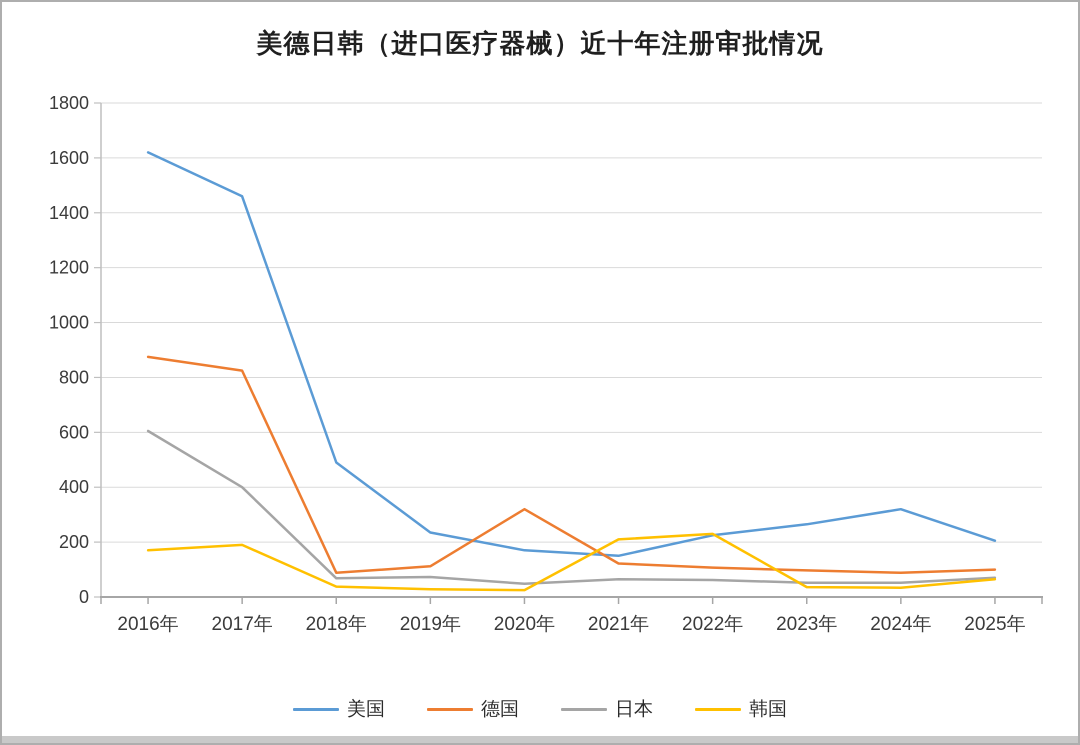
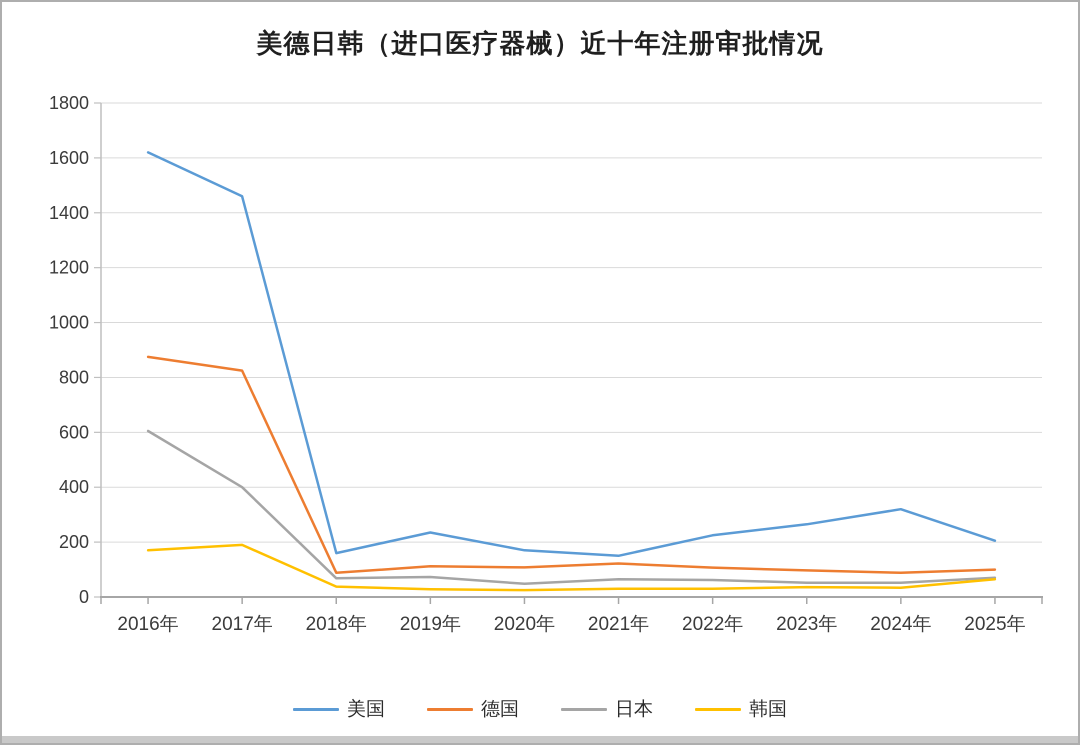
美国/2018年: 490 -> 160
德国/2020年: 320 -> 110
韩国/2021年: 210 -> 30
韩国/2022年: 230 -> 30
